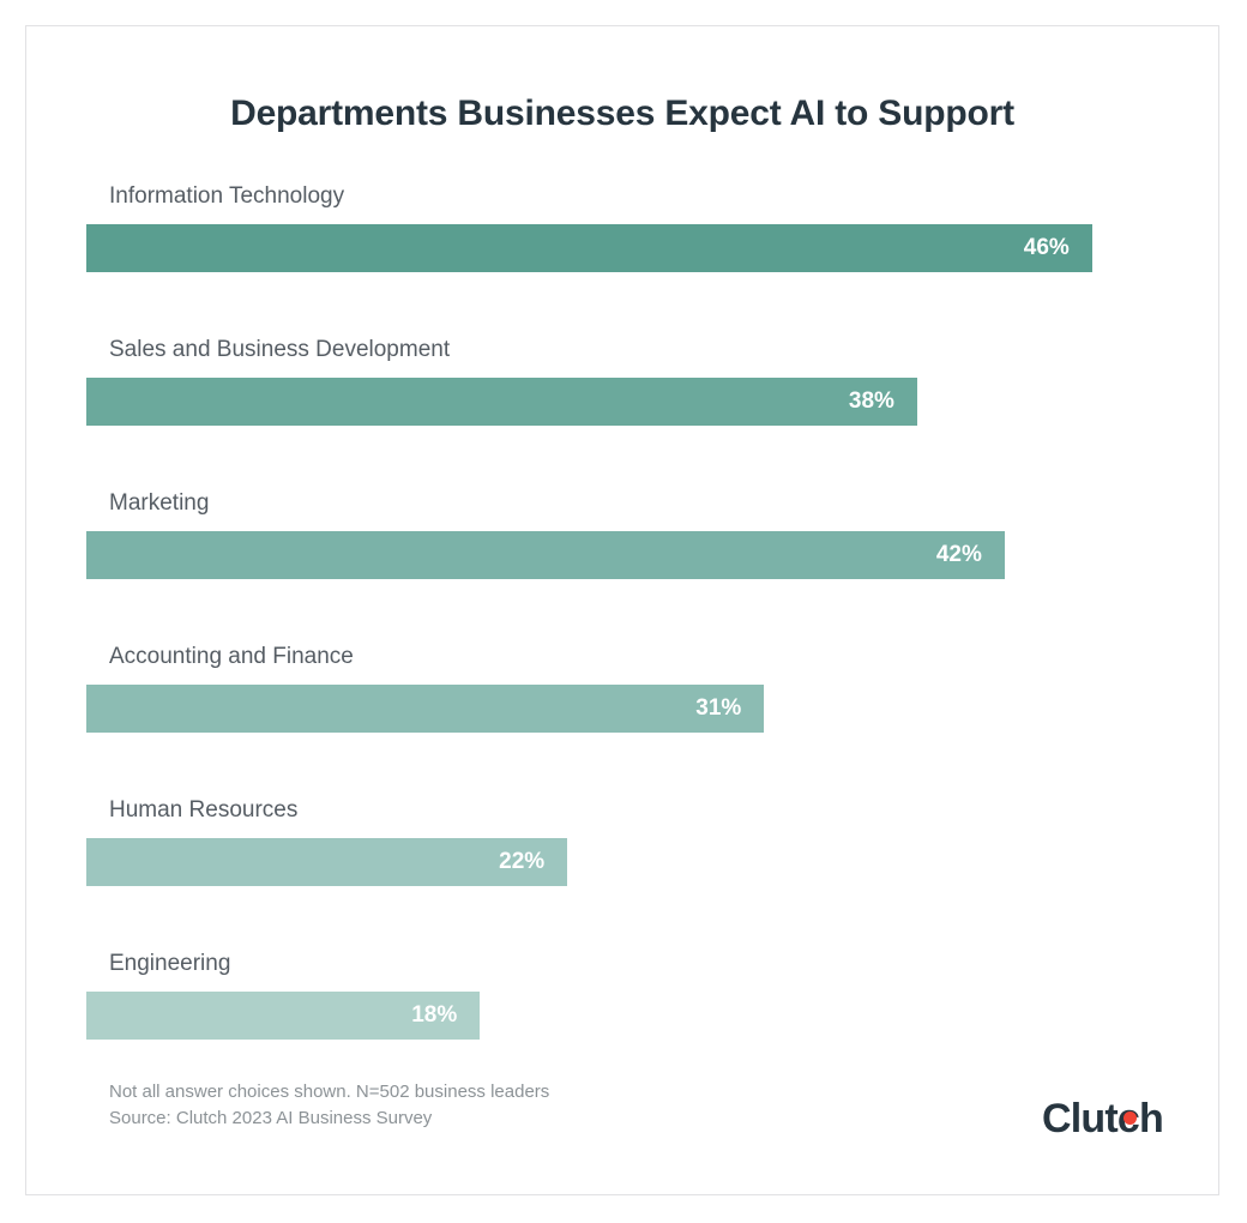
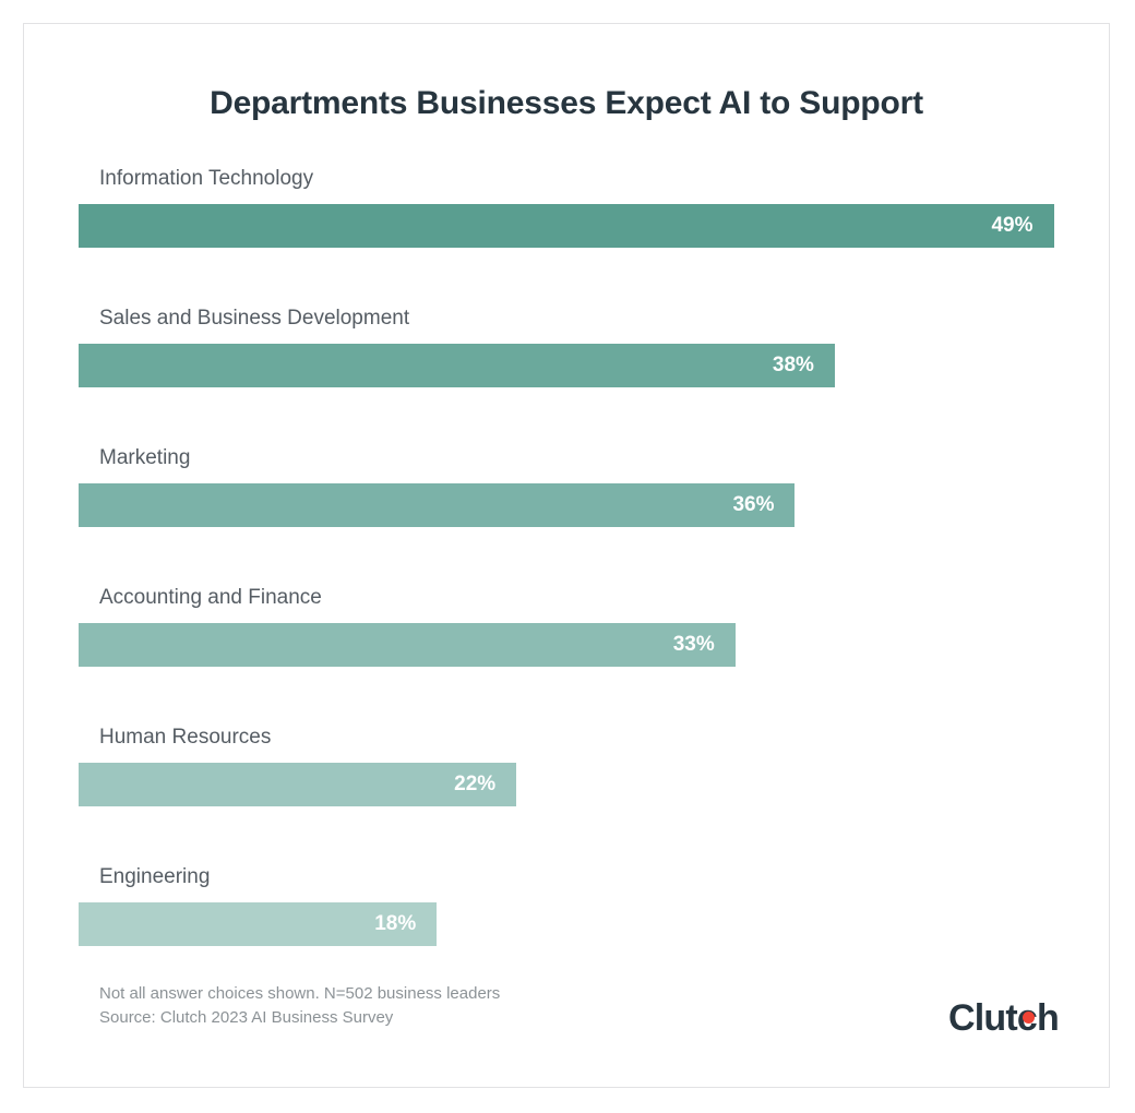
Information Technology: 46% -> 49%
Marketing: 42% -> 36%
Accounting and Finance: 31% -> 33%
